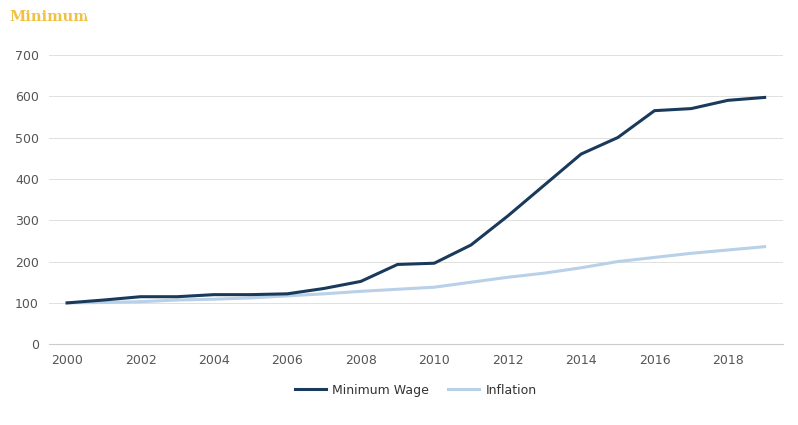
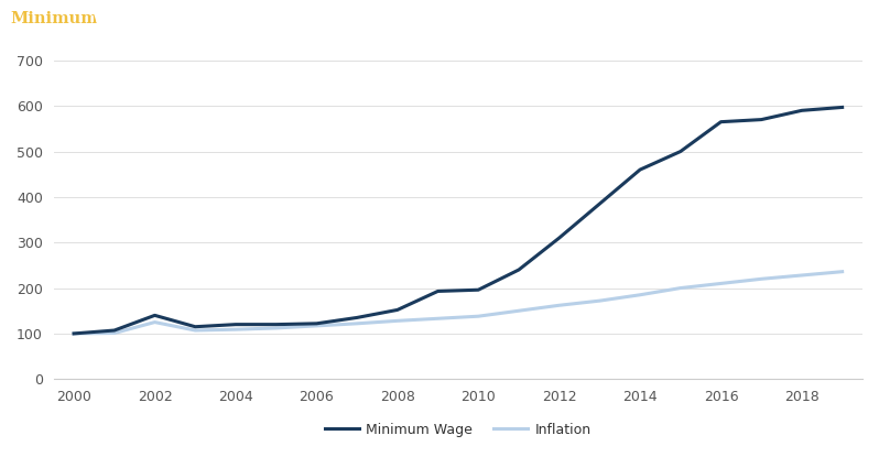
Minimum Wage/2002: 115 -> 140
Inflation/2002: 103 -> 125
